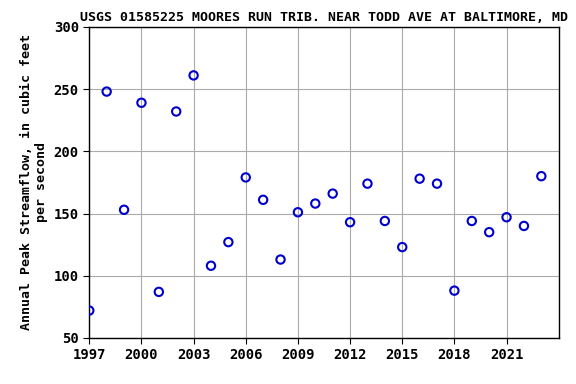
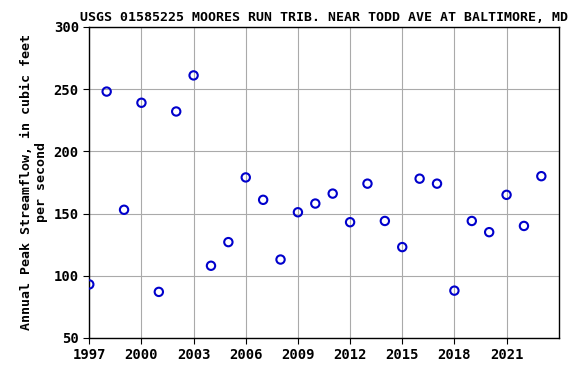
1997: 72 -> 93
2021: 147 -> 165
